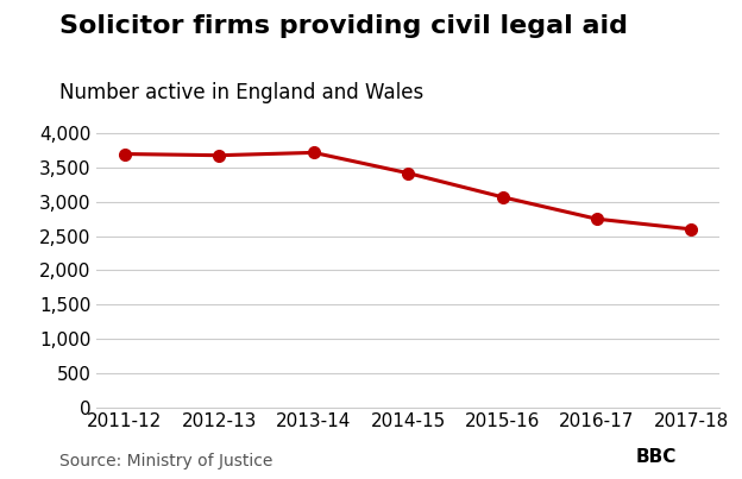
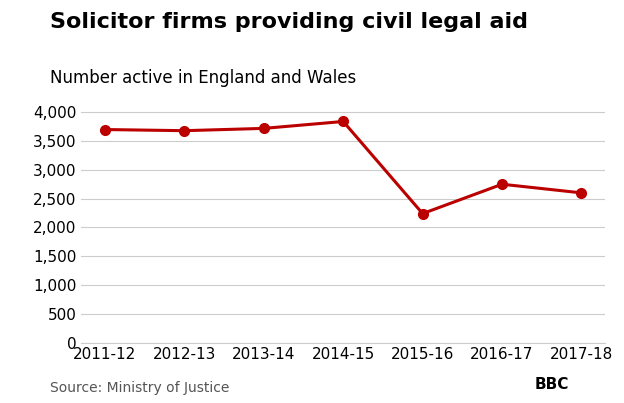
2014-15: 3,420 -> 3,840
2015-16: 3,070 -> 2,240
